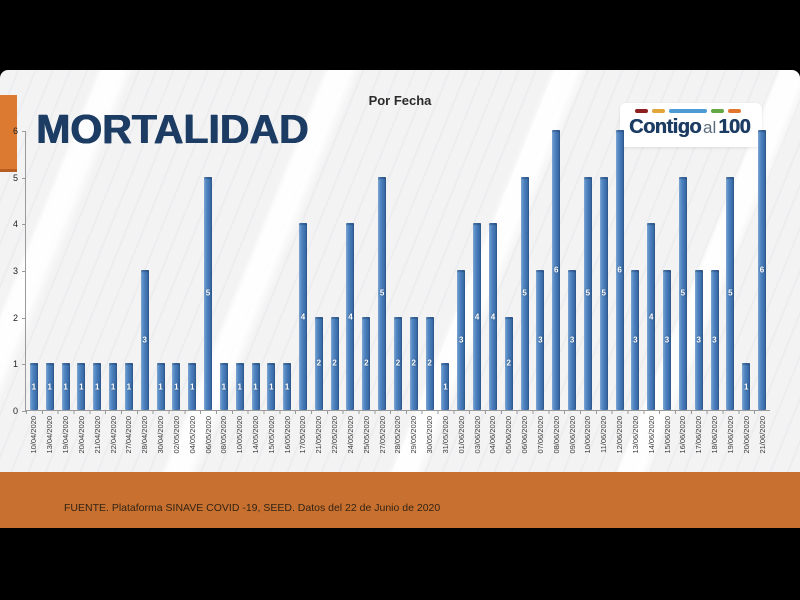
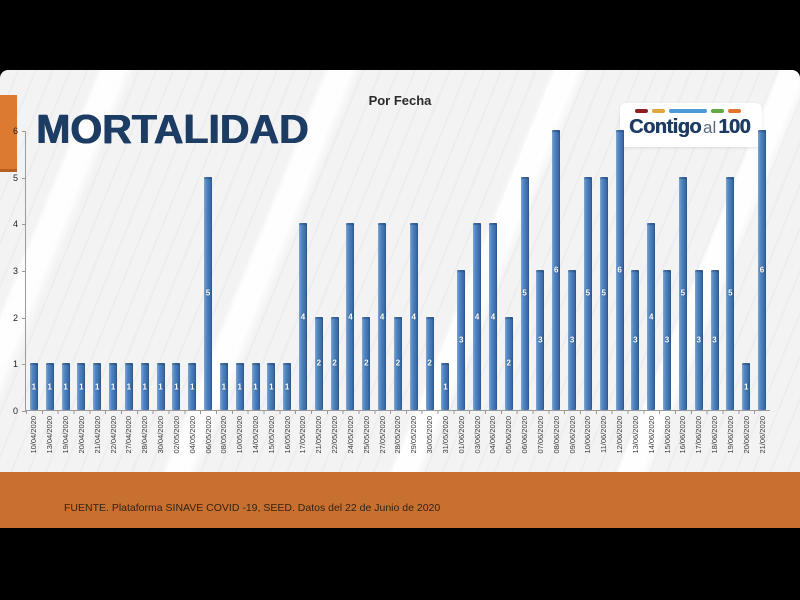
28/04/2020: 3 -> 1
27/05/2020: 5 -> 4
29/05/2020: 2 -> 4
